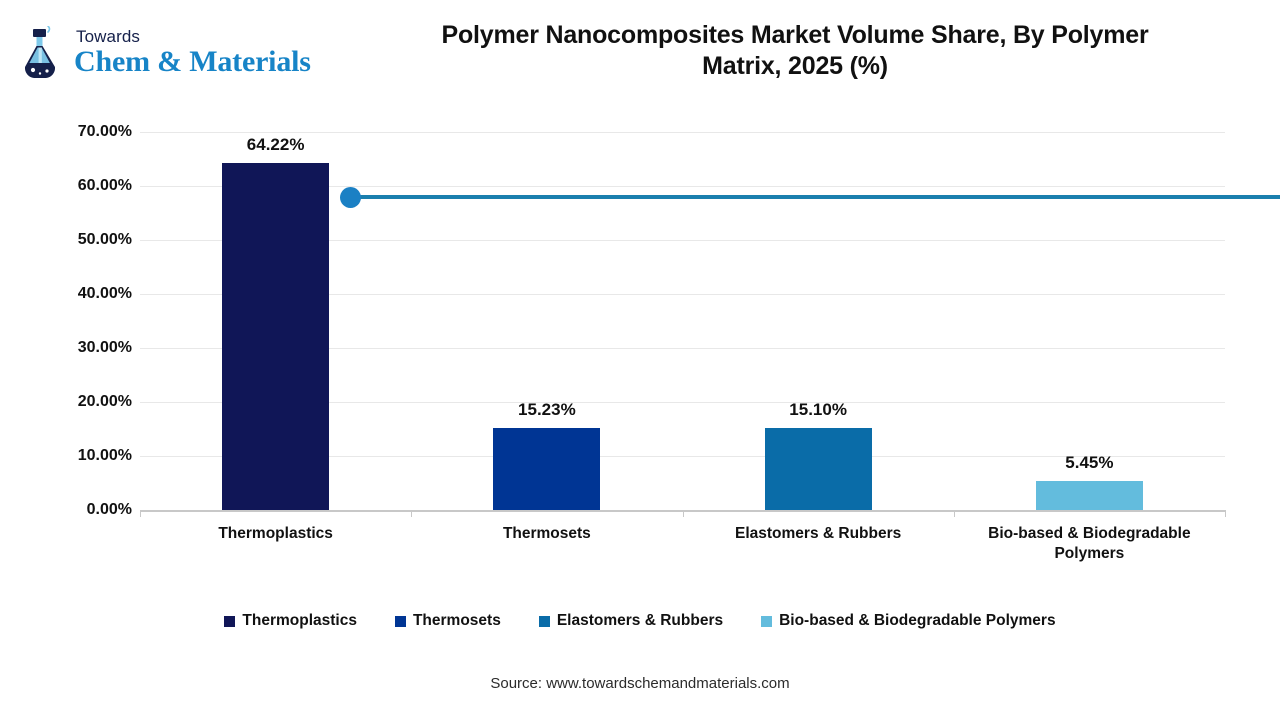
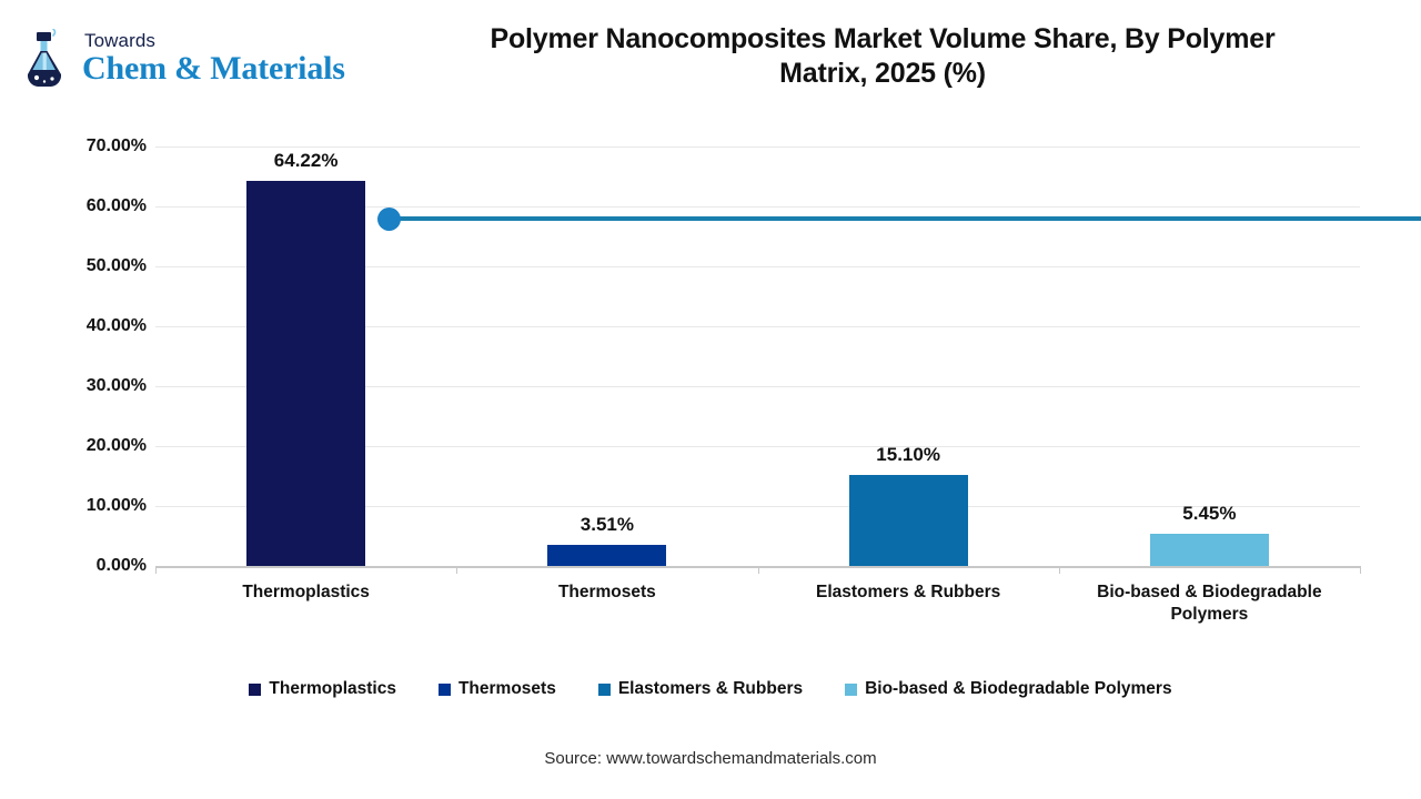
Thermosets: 15.23% -> 3.51%
